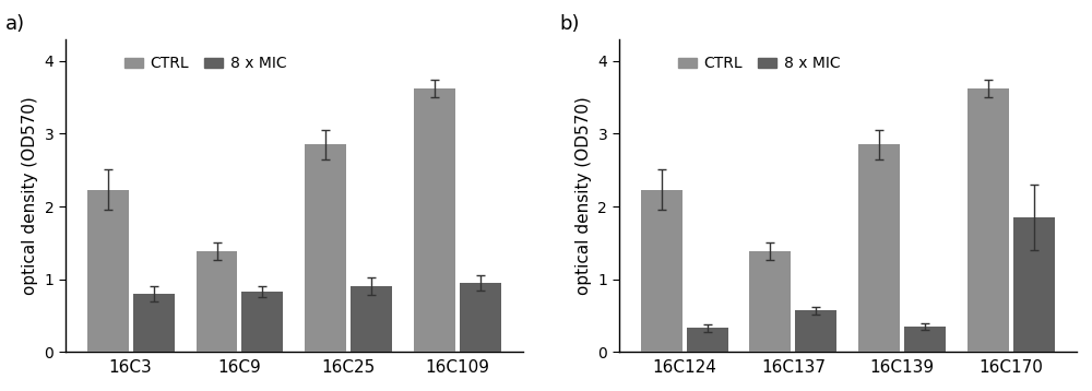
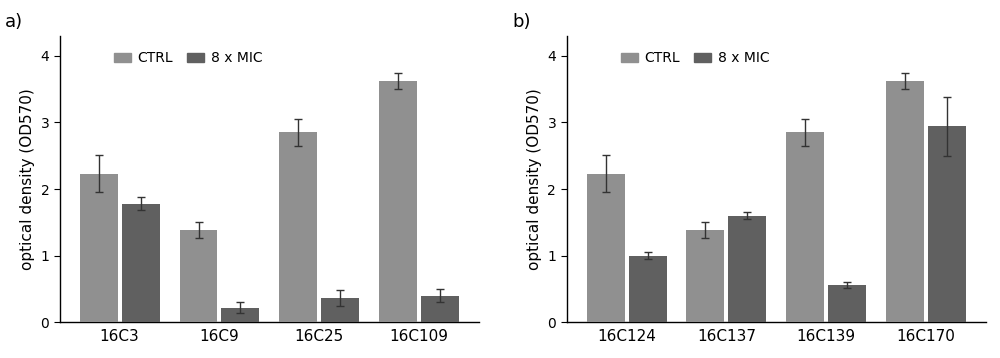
8 x MIC/16C3: 0.80 -> 1.78
8 x MIC/16C9: 0.83 -> 0.22
8 x MIC/16C25: 0.90 -> 0.36
8 x MIC/16C109: 0.95 -> 0.40
8 x MIC/16C124: 0.33 -> 1.00
8 x MIC/16C137: 0.57 -> 1.60
8 x MIC/16C139: 0.35 -> 0.56
8 x MIC/16C170: 1.85 -> 2.94
